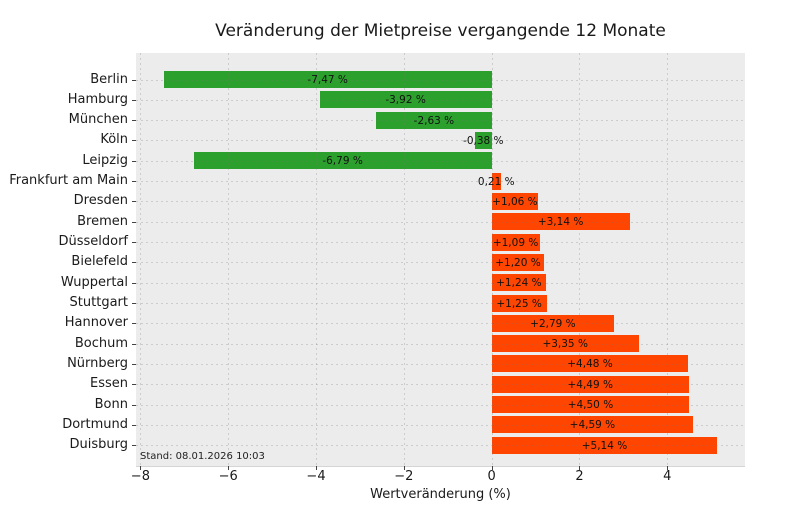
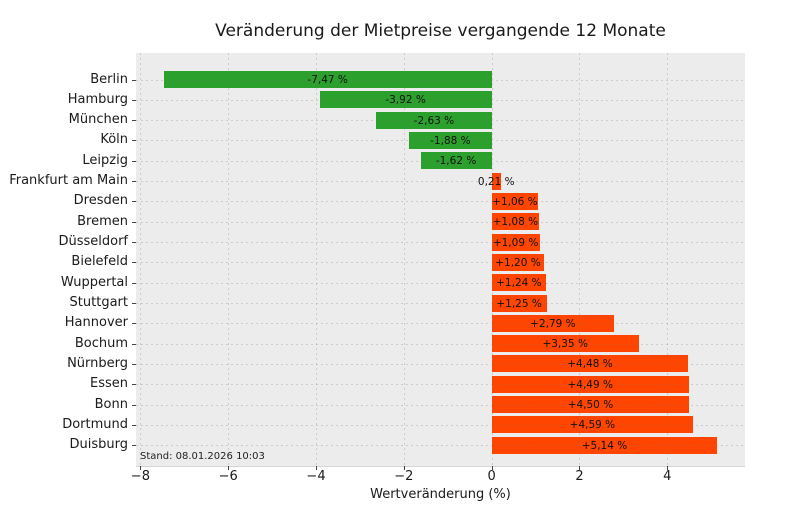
Köln: -0,38 -> -1,88
Leipzig: -6,79 -> -1,62
Bremen: +3,14 -> +1,08
